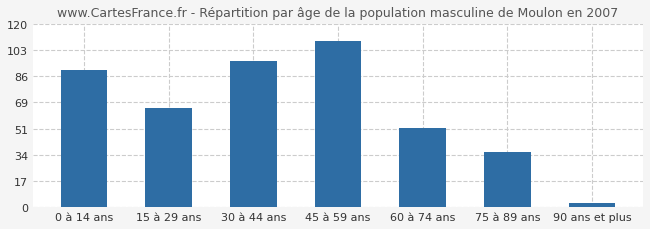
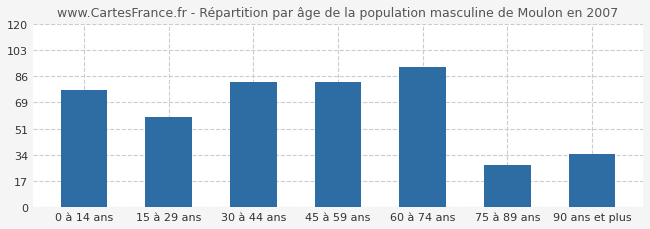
0 à 14 ans: 90 -> 77
15 à 29 ans: 65 -> 59
30 à 44 ans: 96 -> 82
45 à 59 ans: 109 -> 82
60 à 74 ans: 52 -> 92
75 à 89 ans: 36 -> 28
90 ans et plus: 3 -> 35
